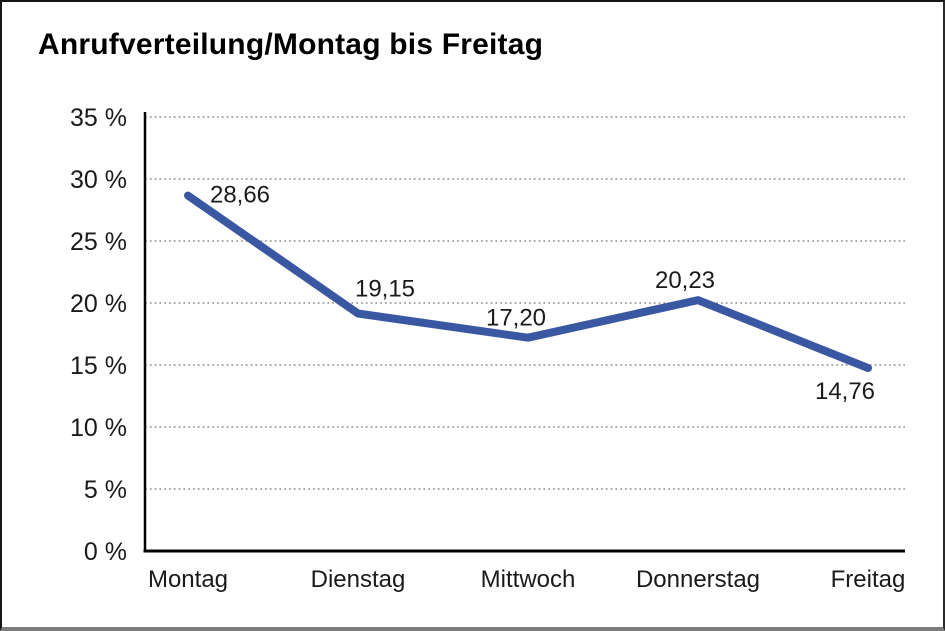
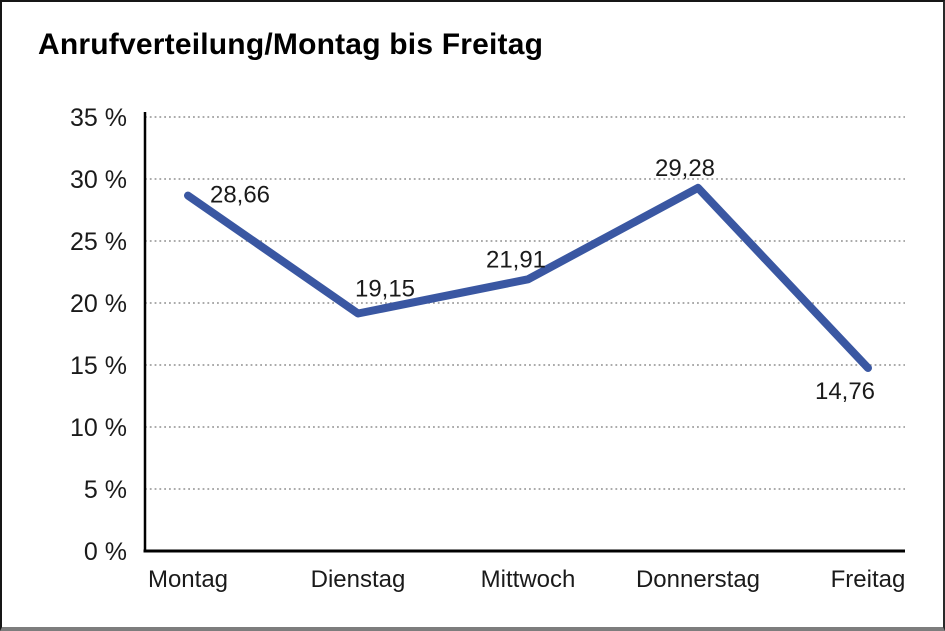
Mittwoch: 17,20 -> 21,91
Donnerstag: 20,23 -> 29,28
